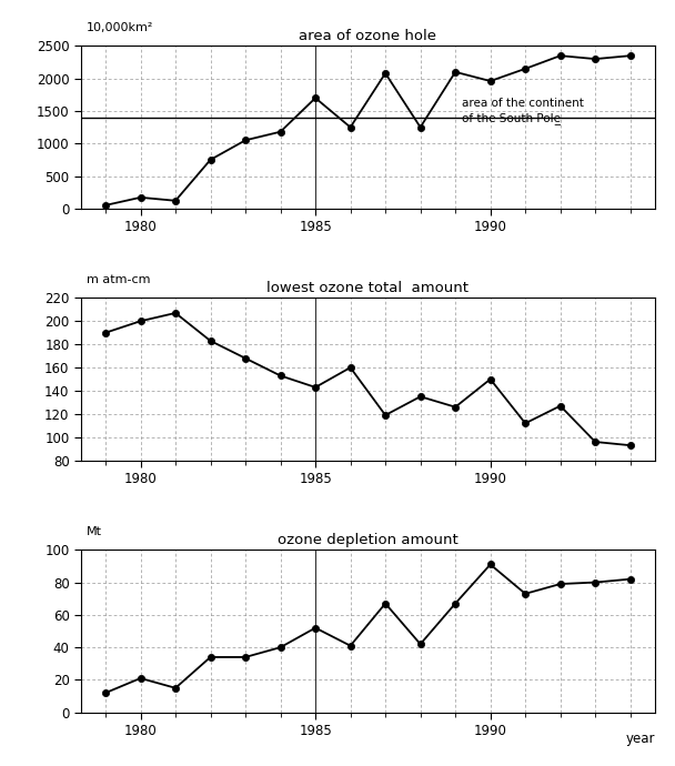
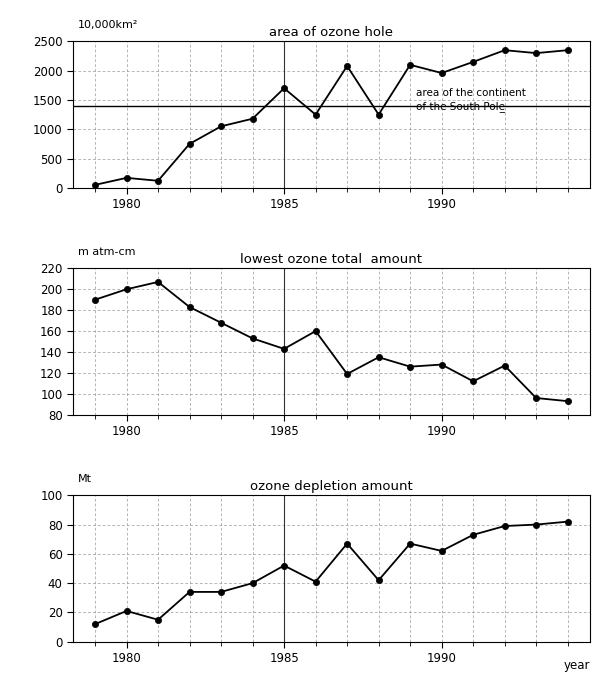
lowest ozone total amount/1990: 150 -> 128
ozone depletion amount/1990: 91 -> 62
